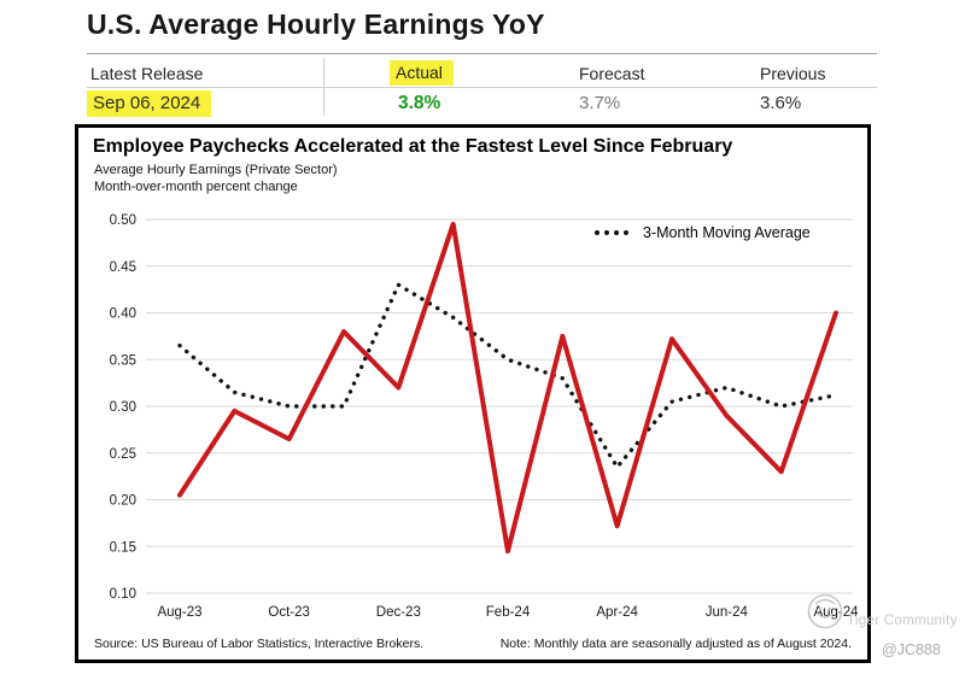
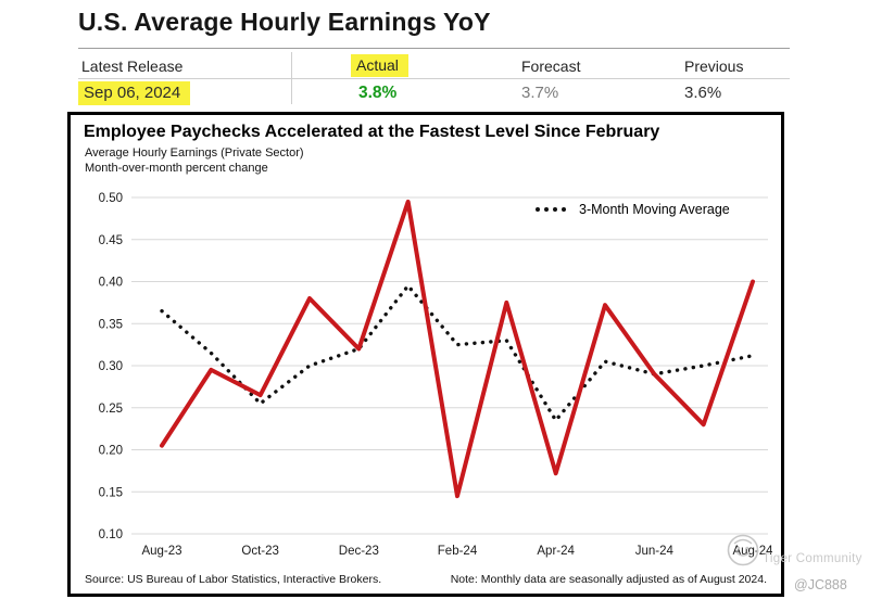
3-Month Moving Average/Oct-23: 0.30 -> 0.26
3-Month Moving Average/Dec-23: 0.43 -> 0.32
3-Month Moving Average/Feb-24: 0.35 -> 0.33
3-Month Moving Average/Jun-24: 0.32 -> 0.29
